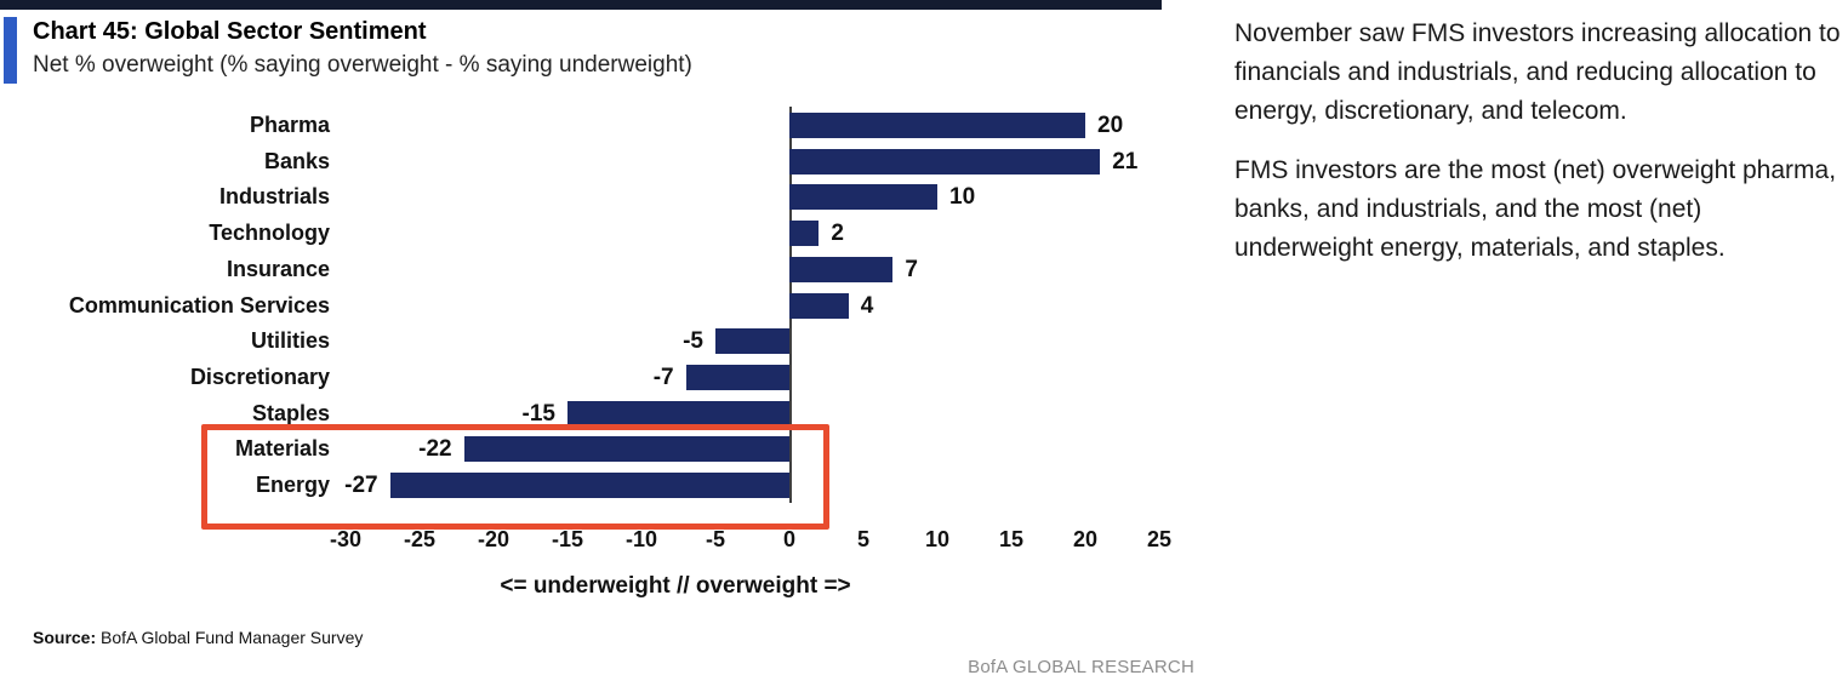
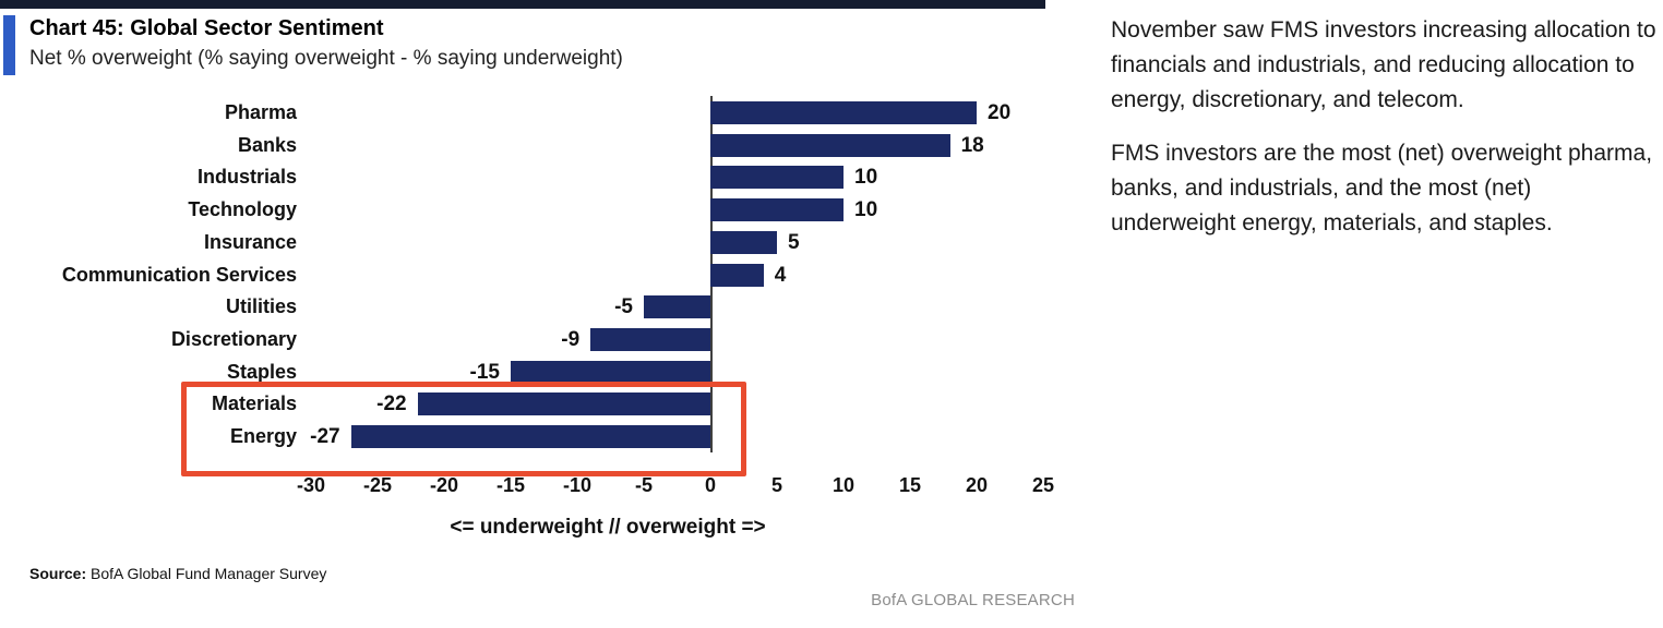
Banks: 21 -> 18
Technology: 2 -> 10
Insurance: 7 -> 5
Discretionary: -7 -> -9
